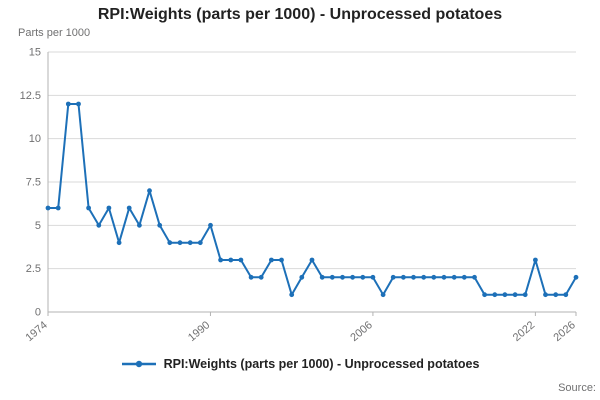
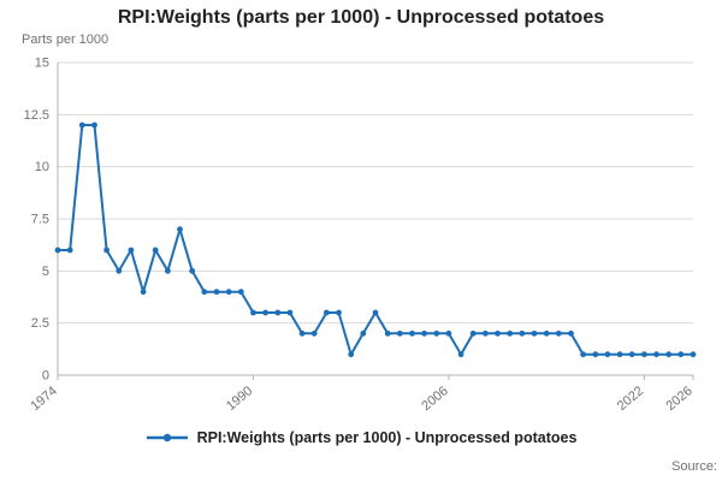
1990: 5 -> 3
2022: 3 -> 1
2026: 2 -> 1
